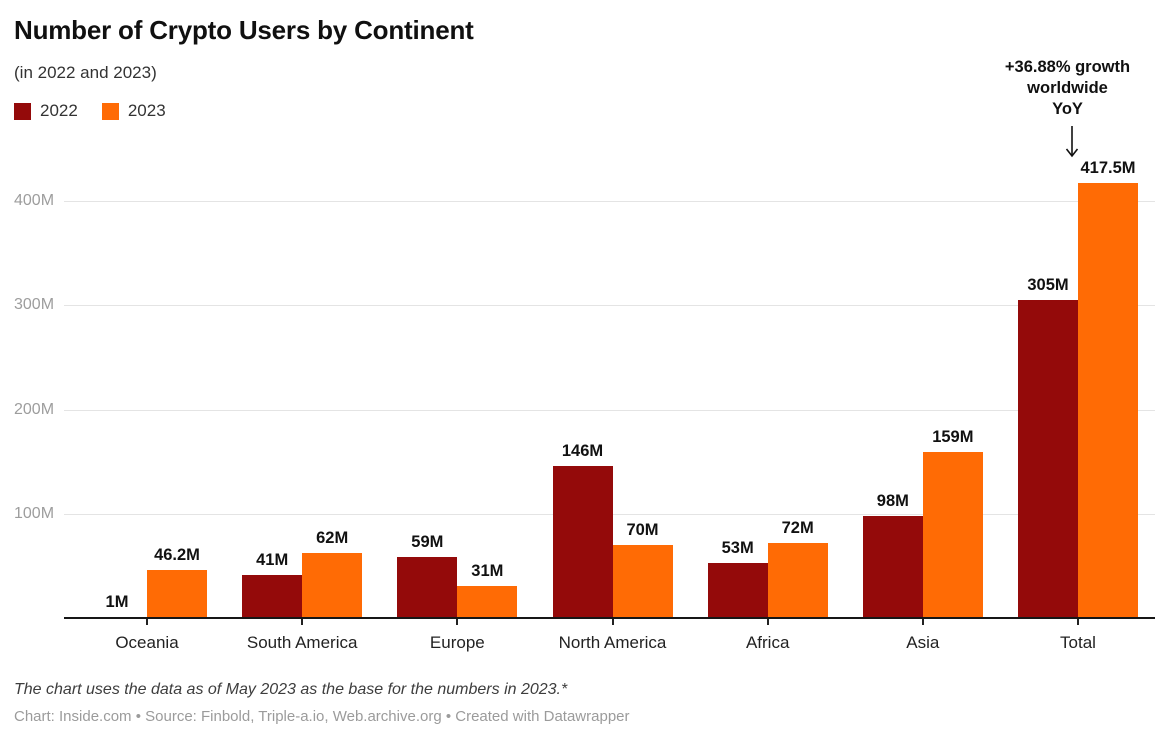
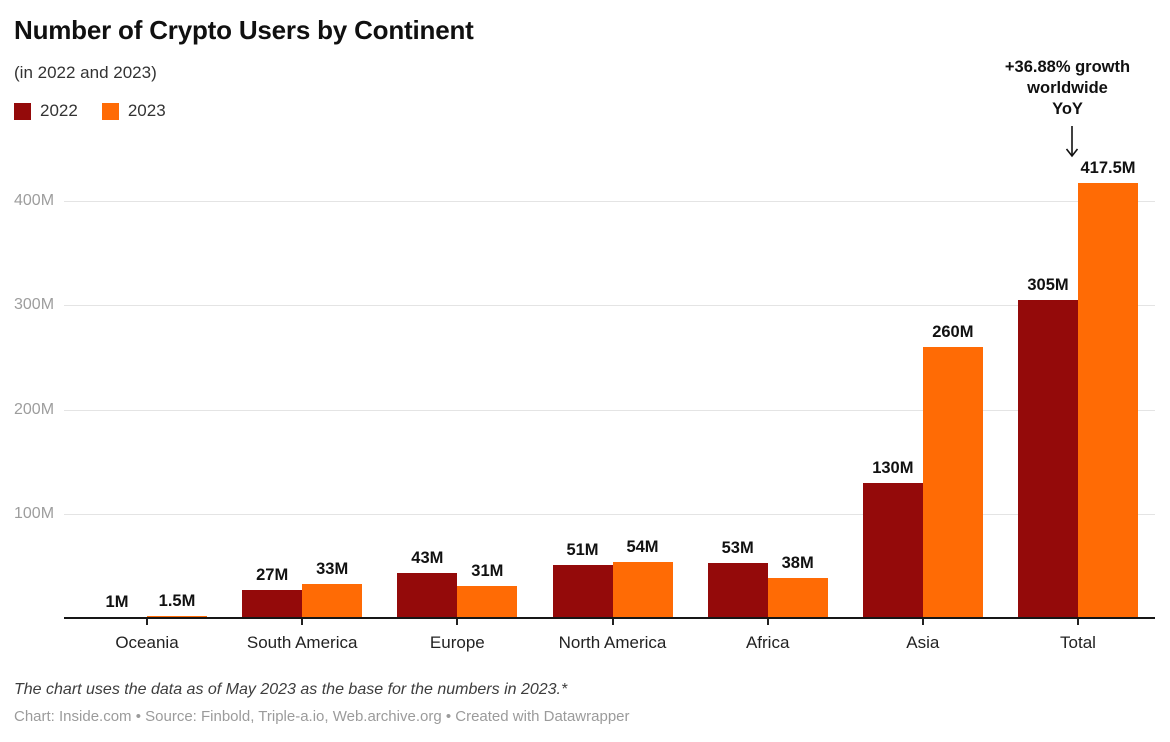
2023/Oceania: 46.2M -> 1.5M
2022/South America: 41M -> 27M
2023/South America: 62M -> 33M
2022/Europe: 59M -> 43M
2022/North America: 146M -> 51M
2023/North America: 70M -> 54M
2023/Africa: 72M -> 38M
2022/Asia: 98M -> 130M
2023/Asia: 159M -> 260M
